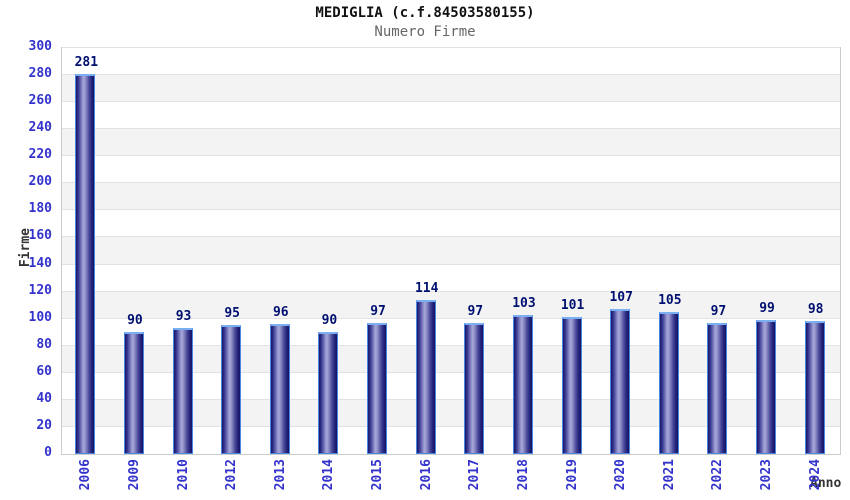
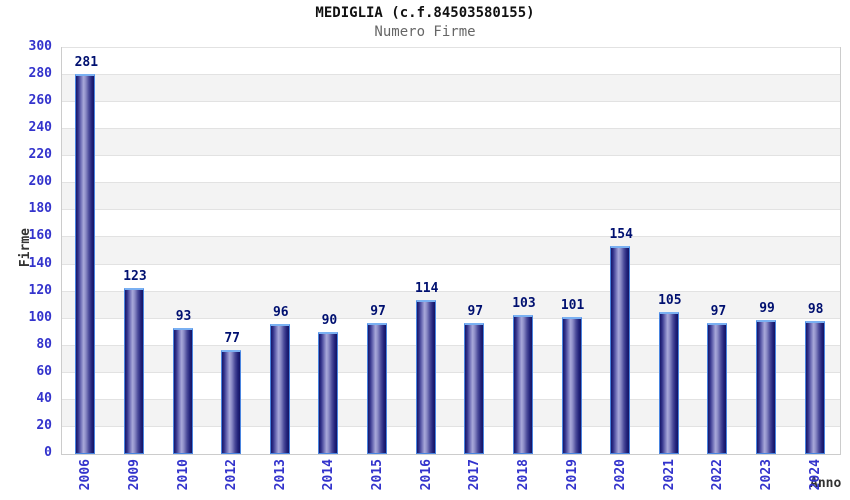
2009: 90 -> 123
2012: 95 -> 77
2020: 107 -> 154
